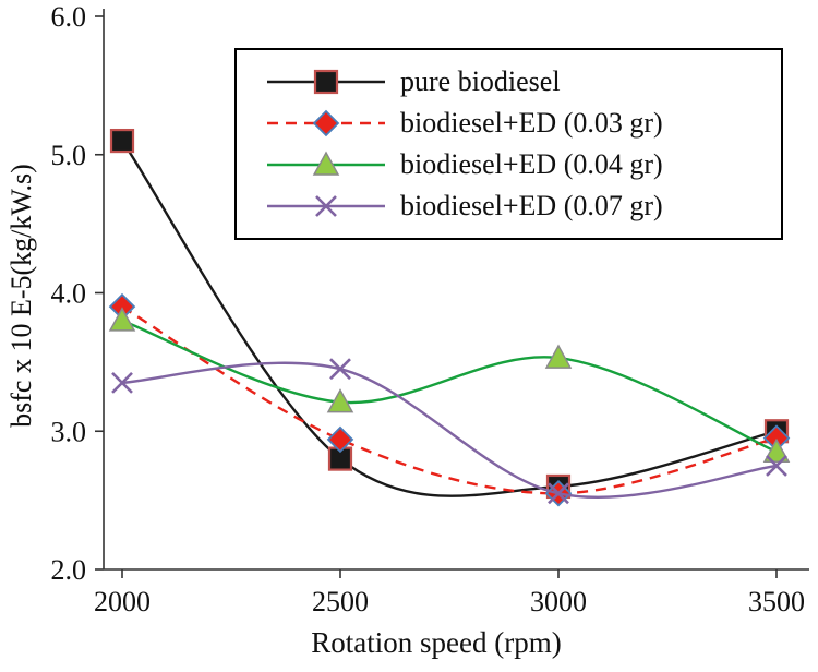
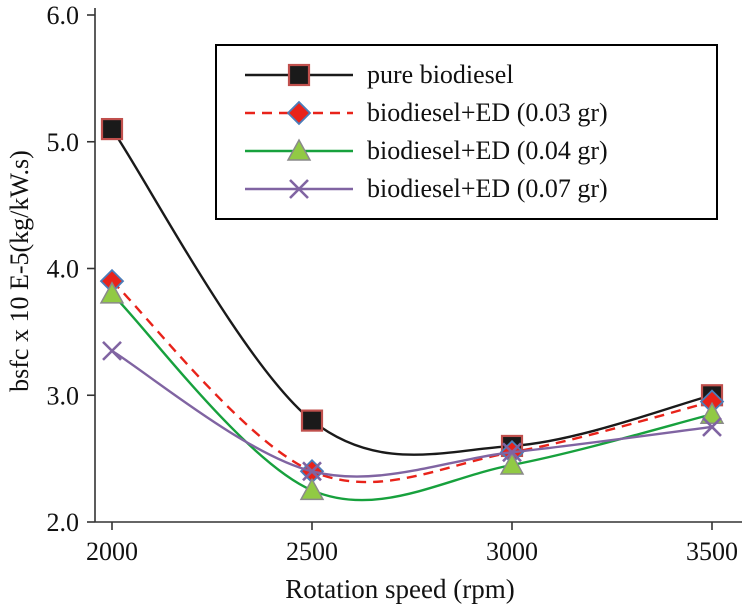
biodiesel+ED (0.03 gr)/2500: 2.94 -> 2.40
biodiesel+ED (0.04 gr)/2500: 3.21 -> 2.25
biodiesel+ED (0.07 gr)/2500: 3.45 -> 2.40
biodiesel+ED (0.04 gr)/3000: 3.53 -> 2.45
